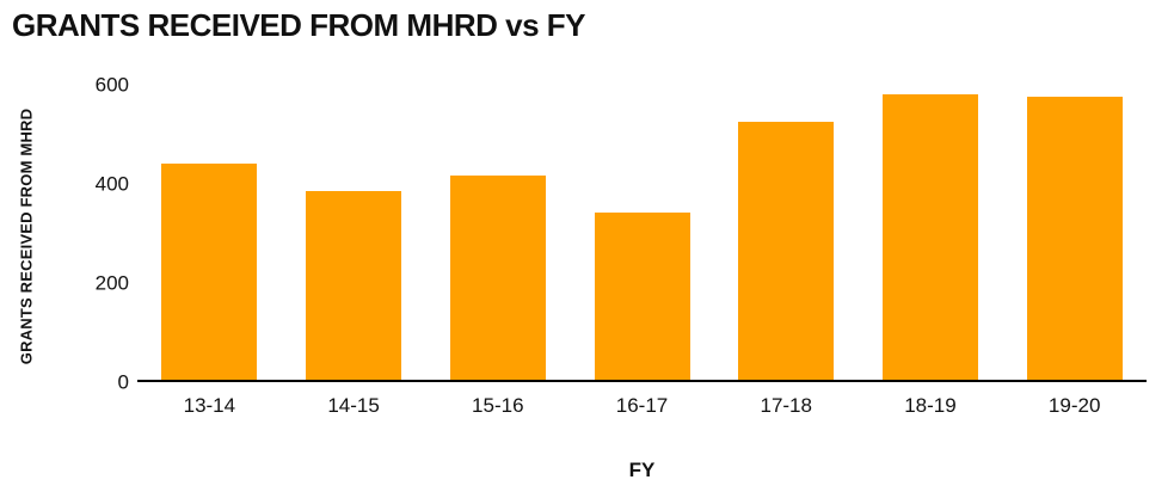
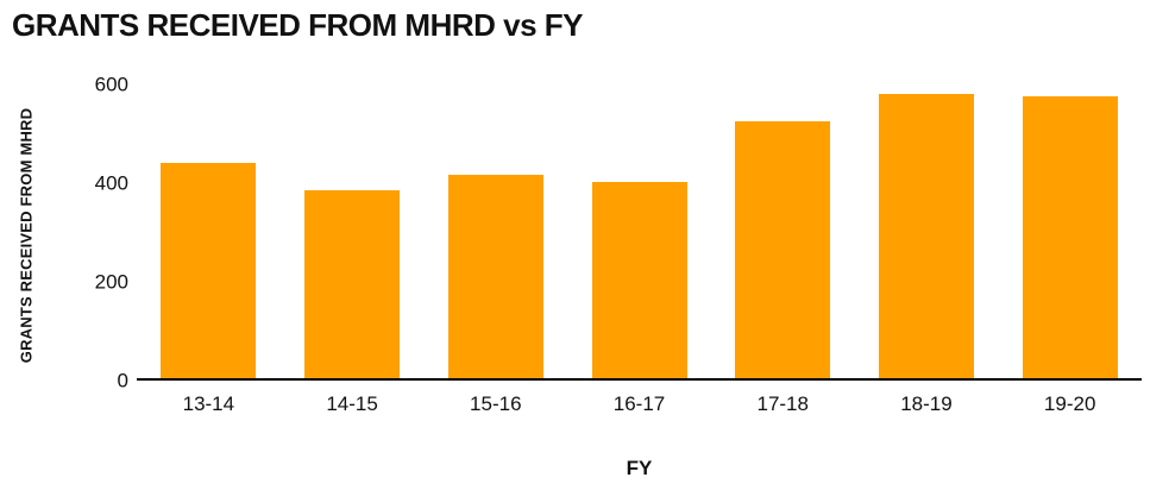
16-17: 340 -> 400
